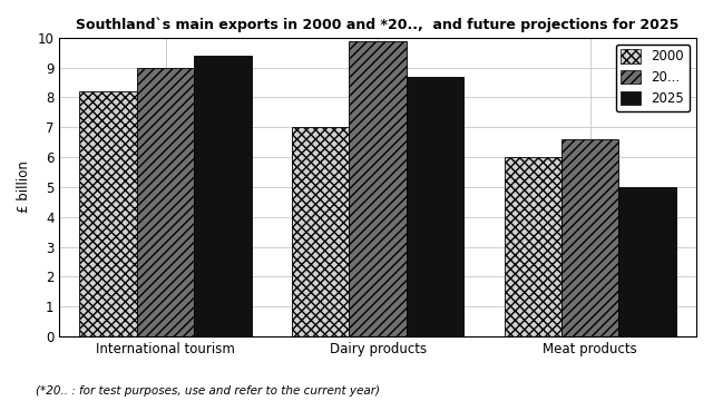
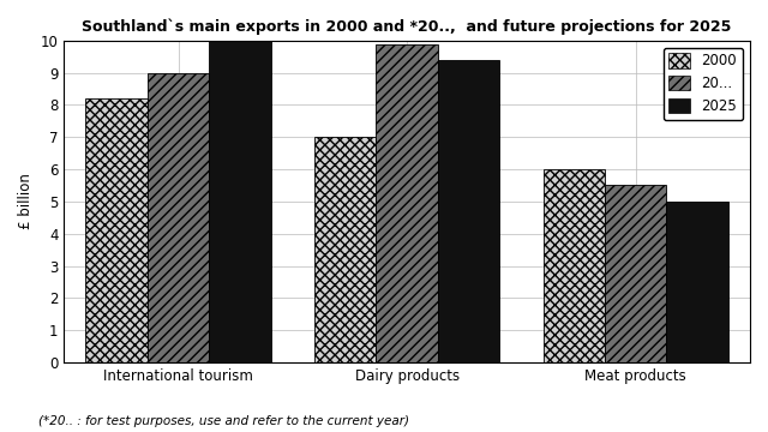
2025/International tourism: 9.4 -> 10.0
2025/Dairy products: 8.7 -> 9.4
20.../Meat products: 6.6 -> 5.5
